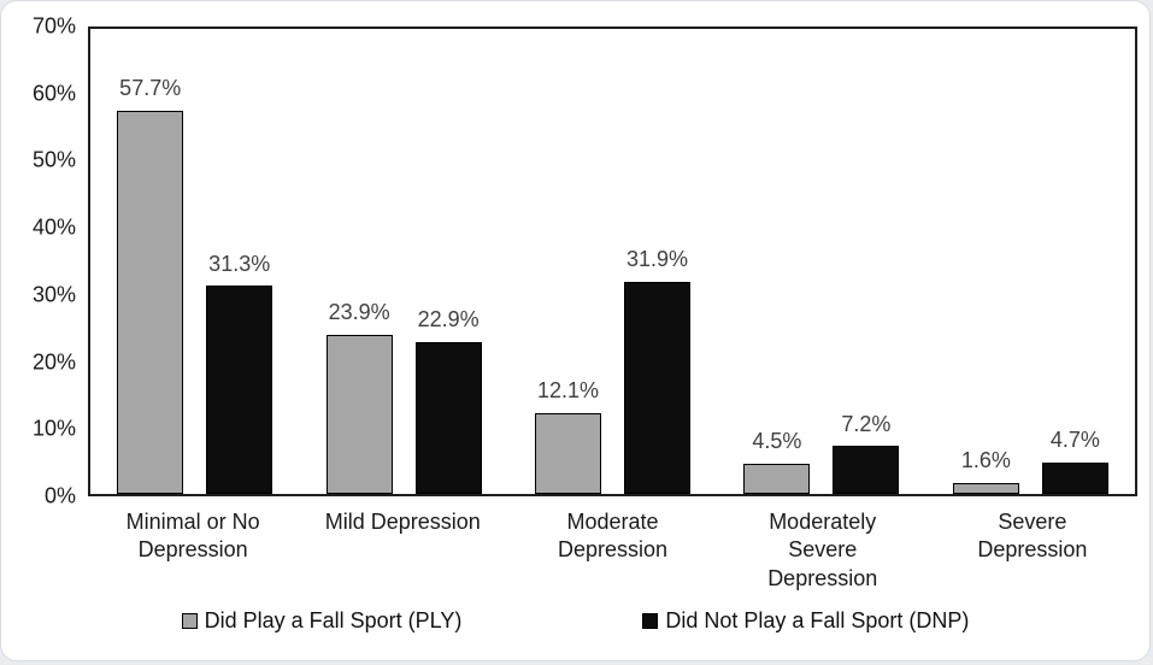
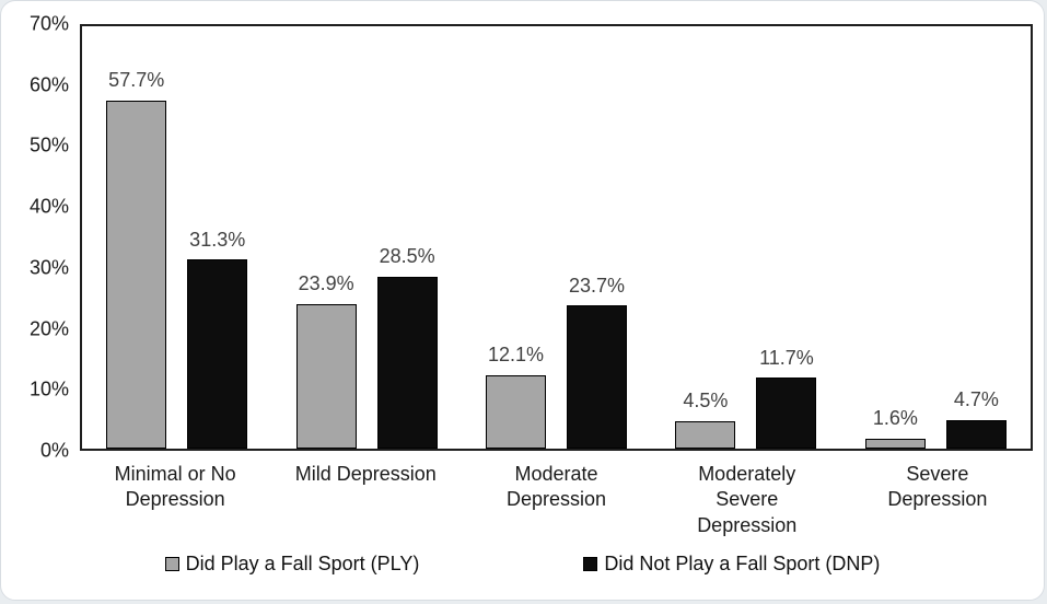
Did Not Play a Fall Sport (DNP)/Mild Depression: 22.9% -> 28.5%
Did Not Play a Fall Sport (DNP)/Moderate Depression: 31.9% -> 23.7%
Did Not Play a Fall Sport (DNP)/Moderately Severe Depression: 7.2% -> 11.7%
